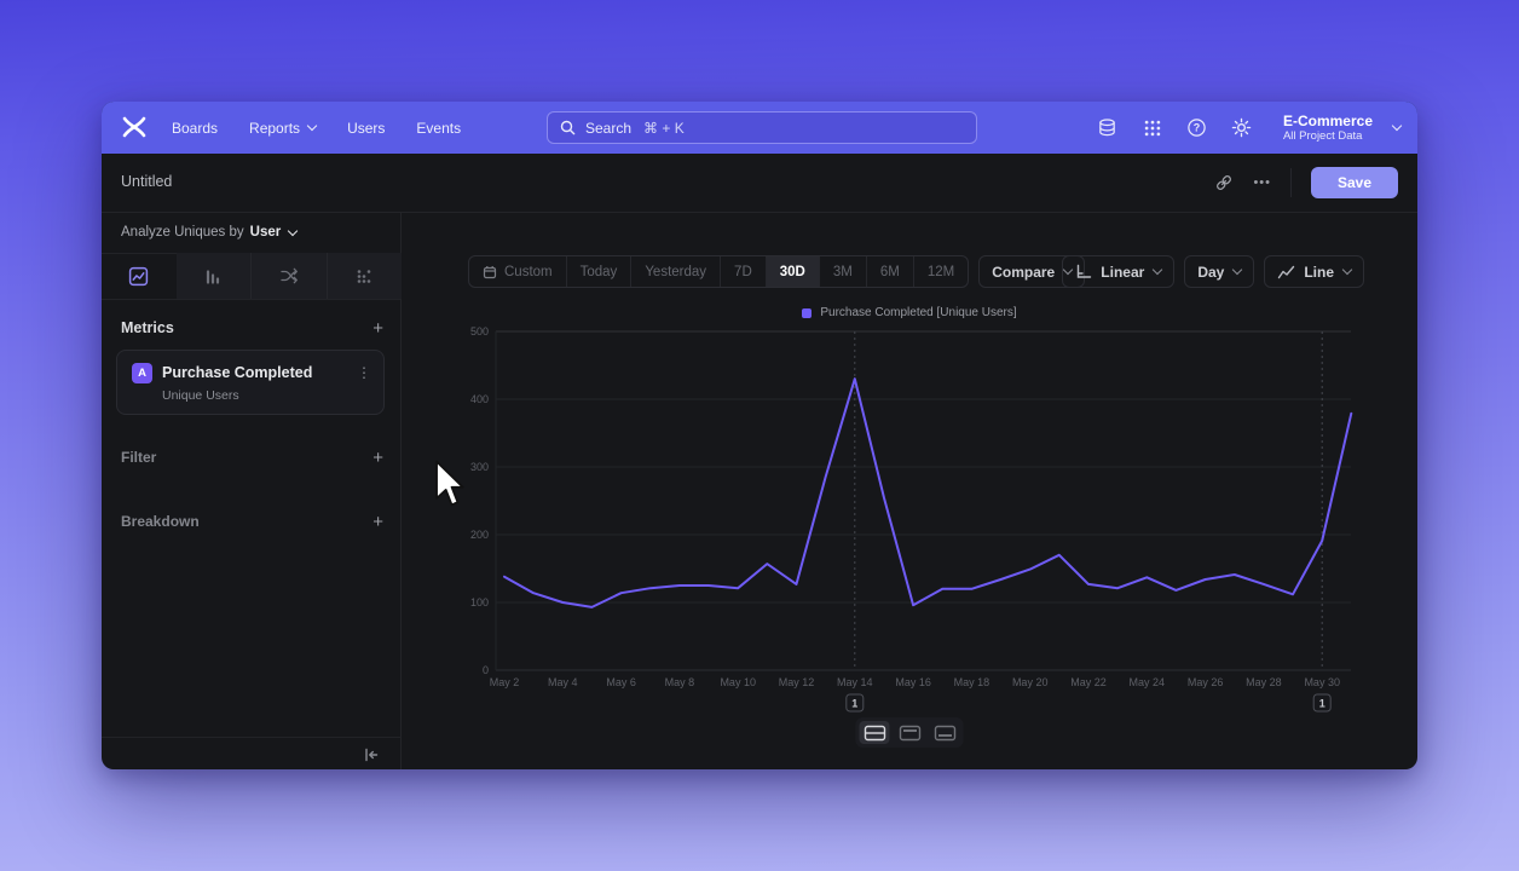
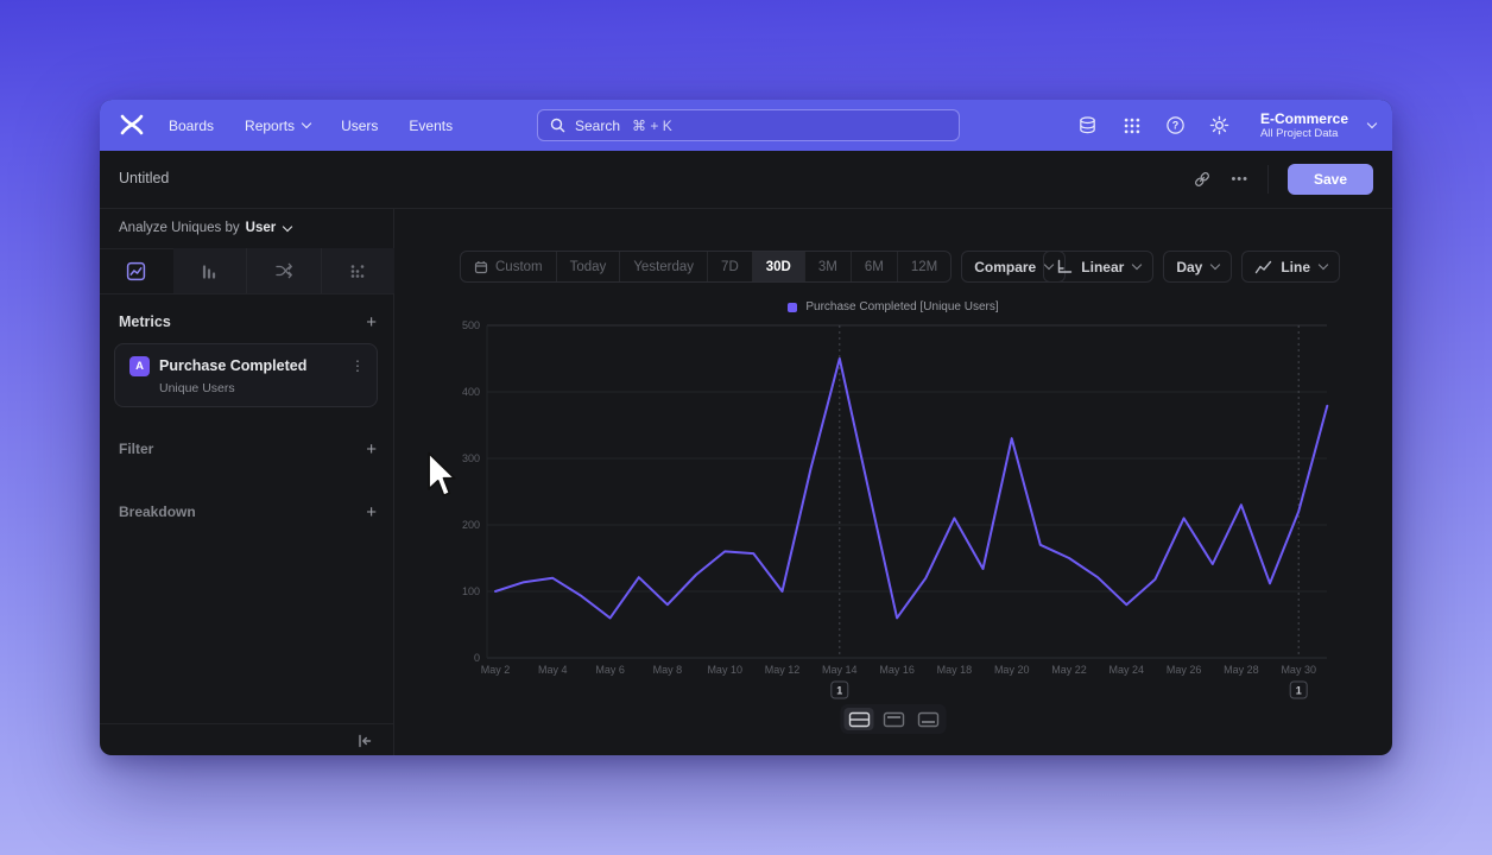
May 2: 140 -> 100
May 4: 100 -> 120
May 6: 110 -> 60
May 8: 120 -> 80
May 10: 120 -> 160
May 12: 130 -> 100
May 14: 430 -> 450
May 16: 100 -> 60
May 18: 120 -> 210
May 20: 150 -> 330
May 22: 130 -> 150
May 24: 140 -> 80
May 26: 130 -> 210
May 28: 130 -> 230
May 30: 190 -> 220
